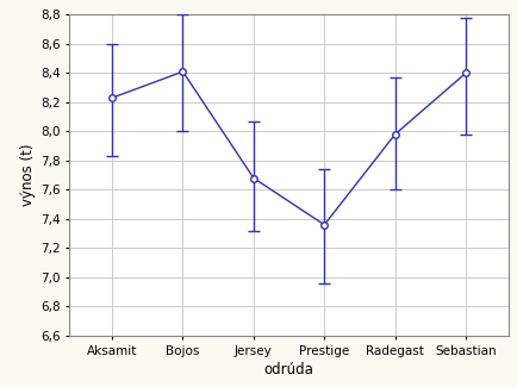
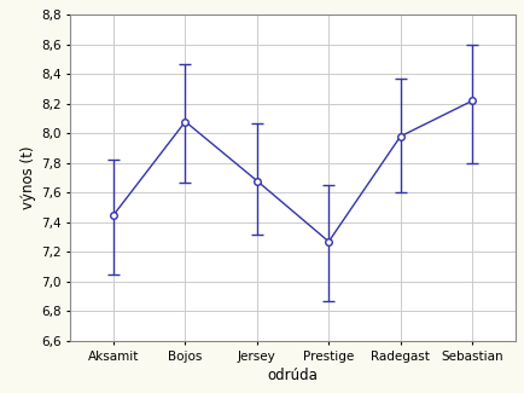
Aksamit: 8,23 -> 7,45
Bojos: 8,41 -> 8,08
Prestige: 7,36 -> 7,27
Sebastian: 8,40 -> 8,22
